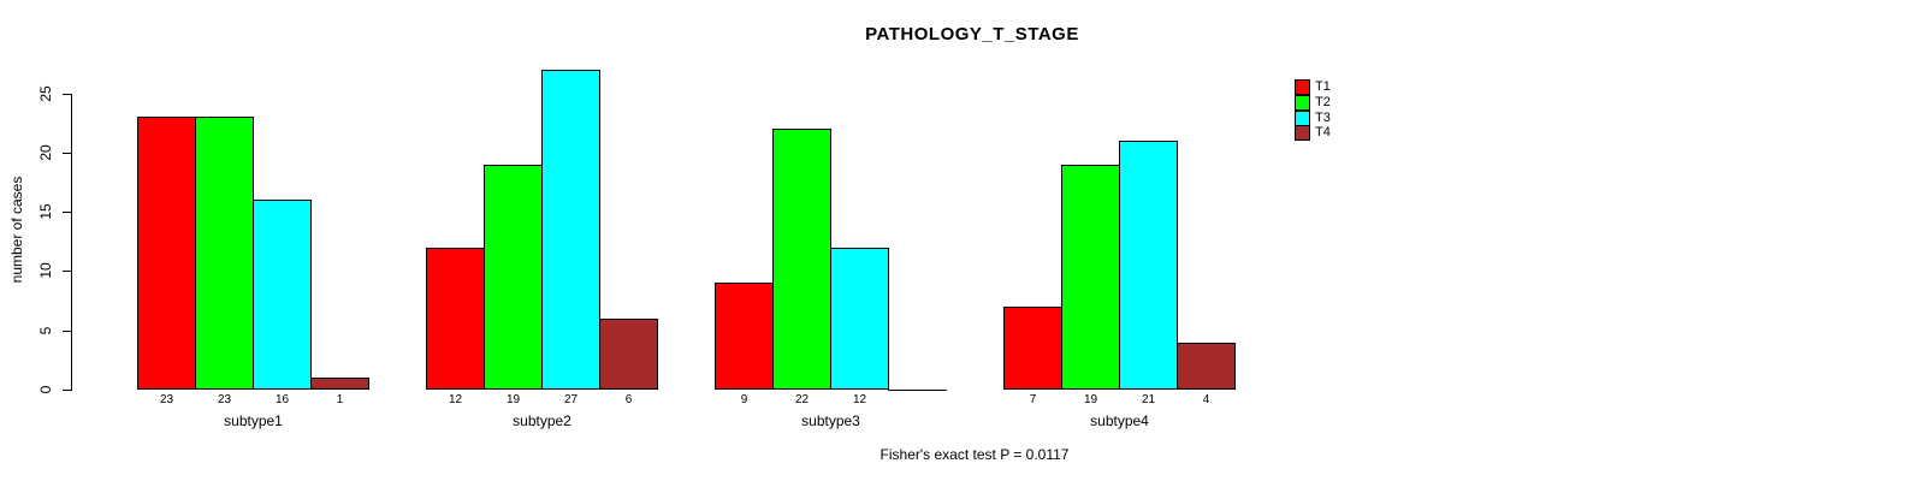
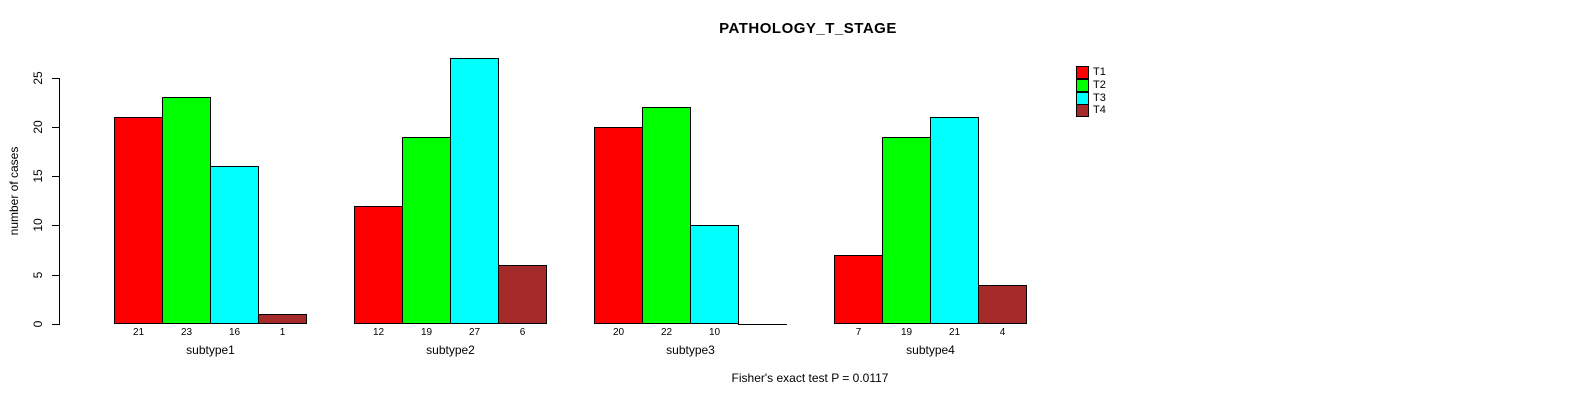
T1/subtype1: 23 -> 21
T1/subtype3: 9 -> 20
T3/subtype3: 12 -> 10
